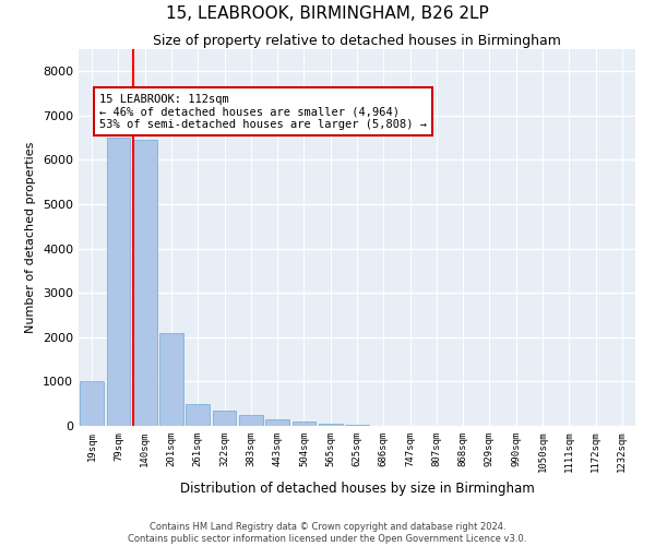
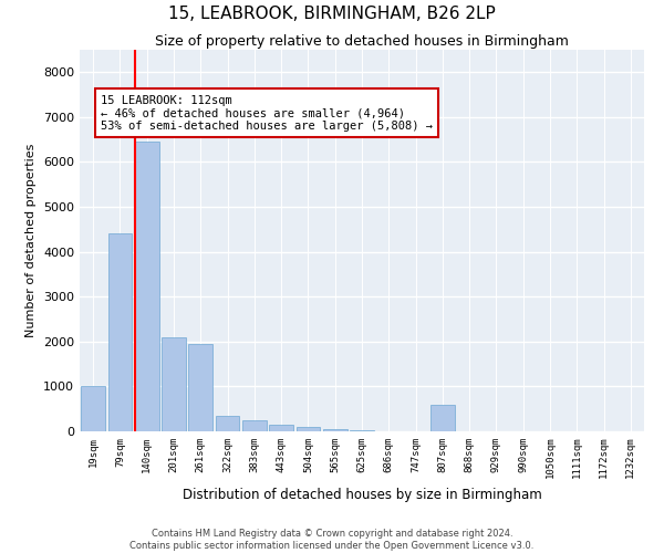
79sqm: 6500 -> 4400
261sqm: 500 -> 1950
807sqm: 0 -> 600
